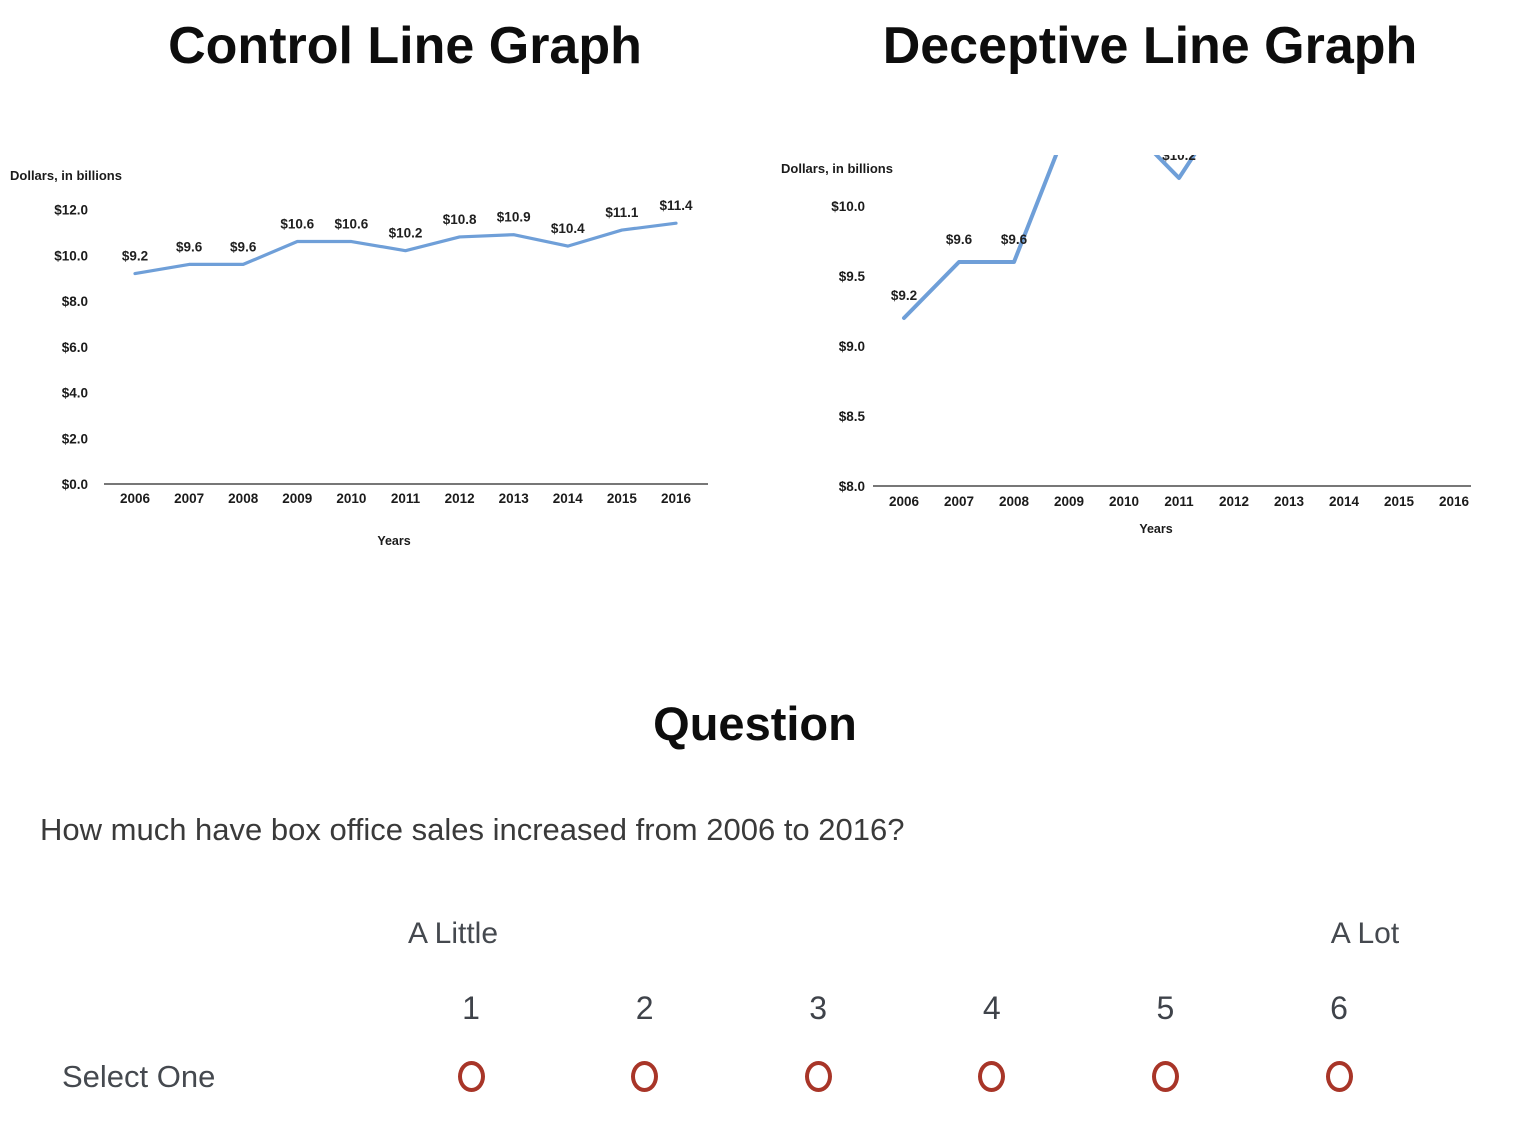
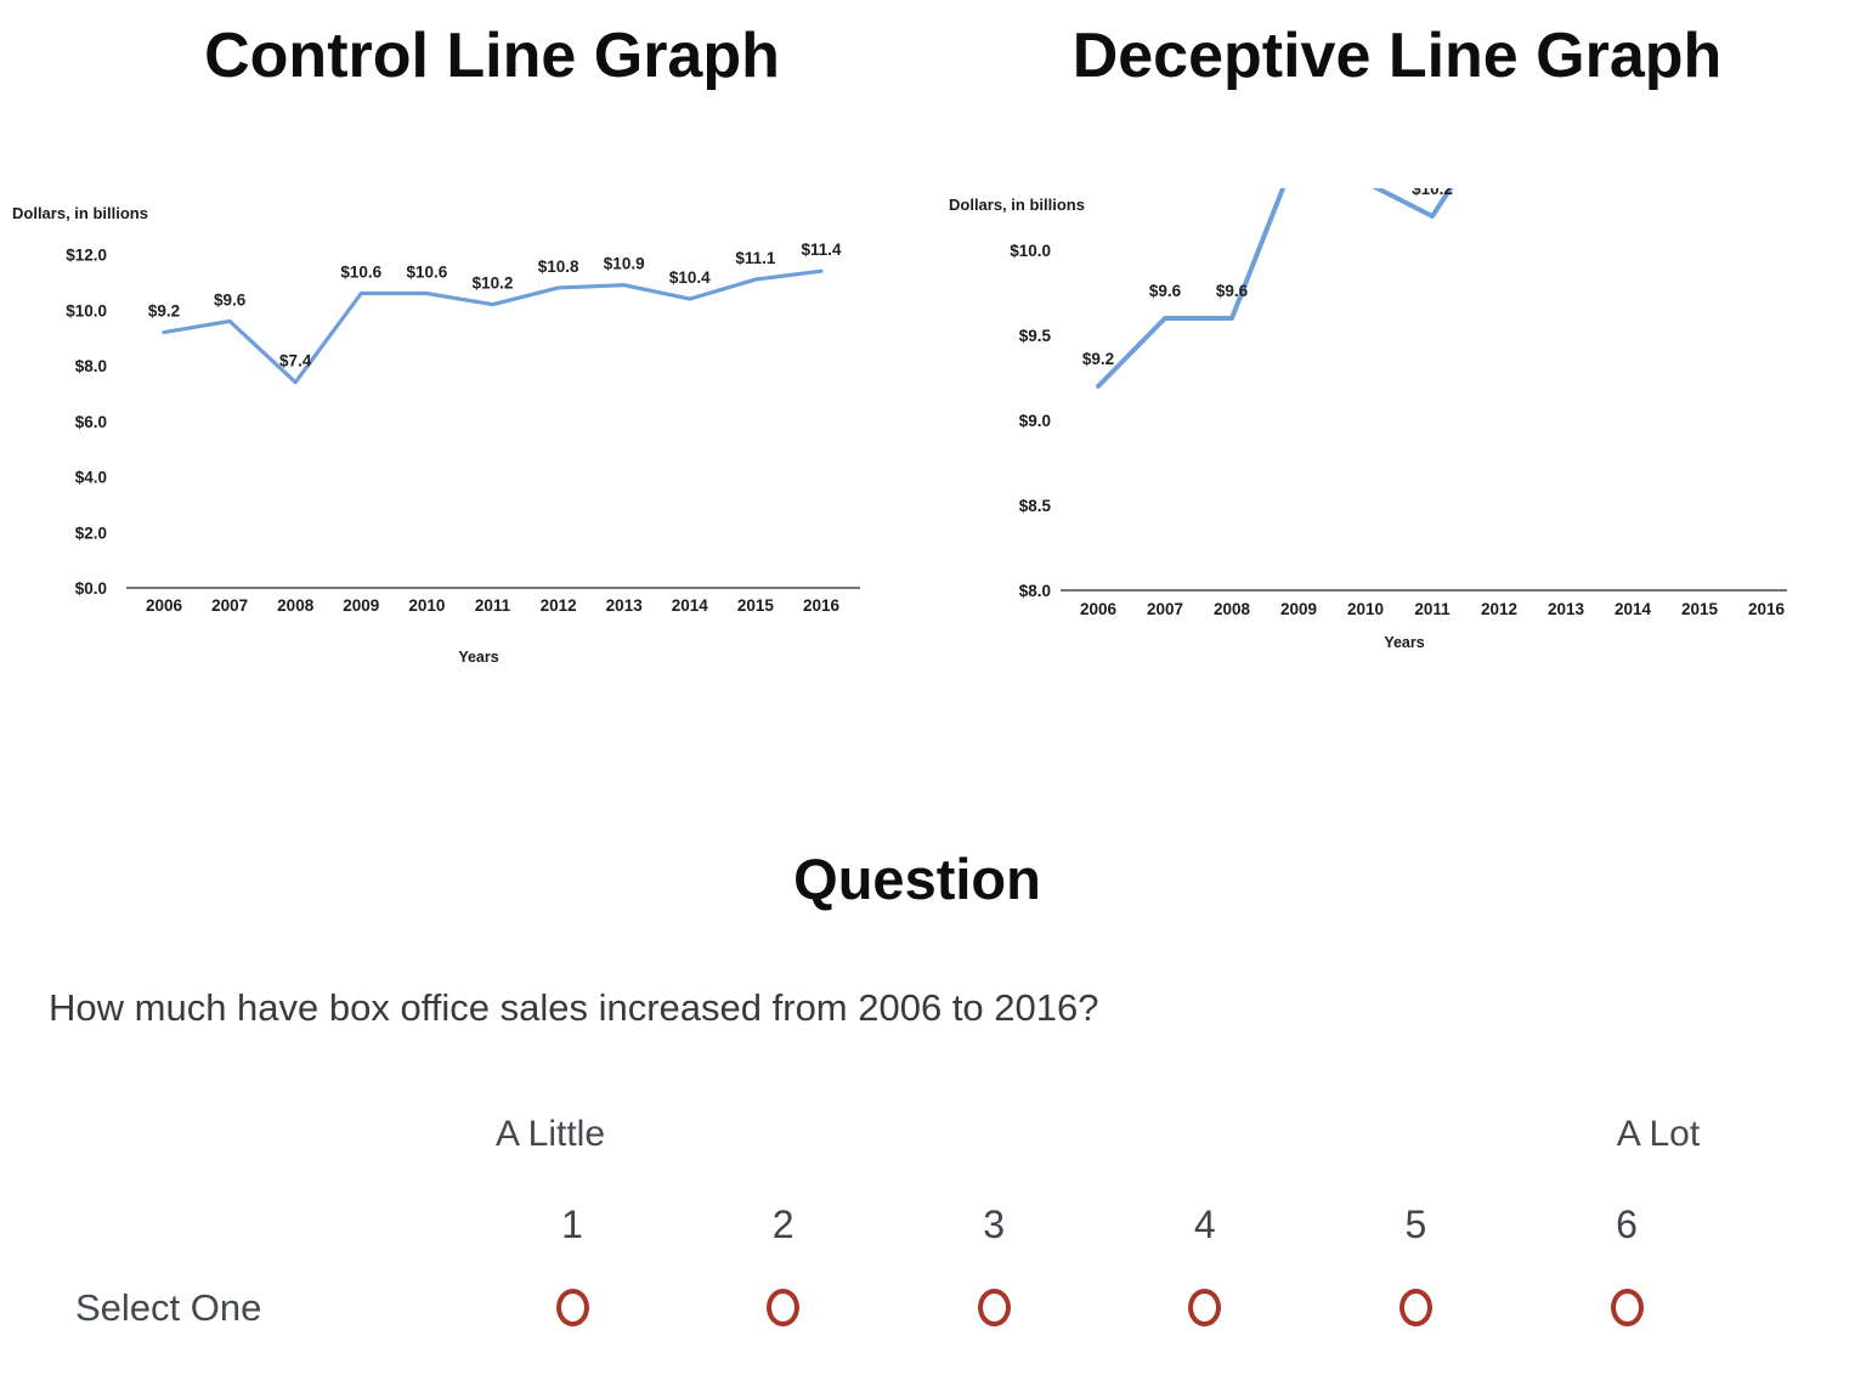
Control Line Graph/2008: $9.6 -> $7.4
Deceptive Line Graph/2010: $10.6 -> $10.4
